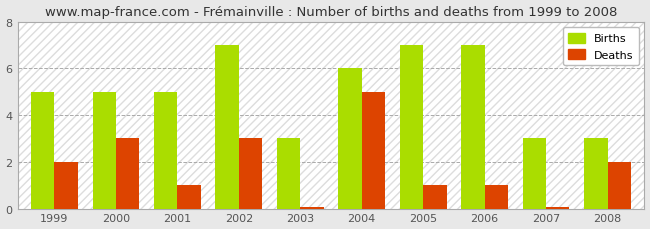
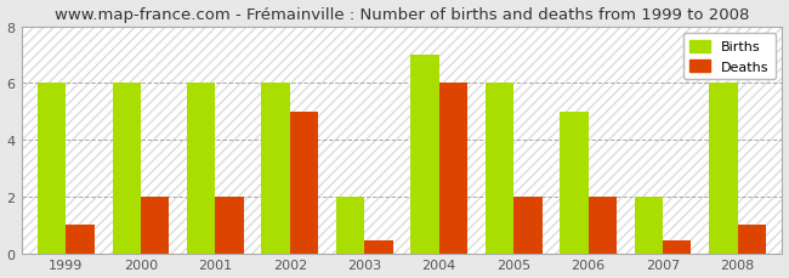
Births/1999: 5 -> 6
Deaths/1999: 2.00 -> 1.00
Births/2000: 5 -> 6
Deaths/2000: 3.00 -> 2.00
Births/2001: 5 -> 6
Deaths/2001: 1.00 -> 2.00
Births/2002: 7 -> 6
Deaths/2002: 3.00 -> 5.00
Births/2003: 3 -> 2
Deaths/2003: 0.08 -> 0.45
Births/2004: 6 -> 7
Deaths/2004: 5.00 -> 6.00
Births/2005: 7 -> 6
Deaths/2005: 1.00 -> 2.00
Births/2006: 7 -> 5
Deaths/2006: 1.00 -> 2.00
Births/2007: 3 -> 2
Deaths/2007: 0.08 -> 0.45
Births/2008: 3 -> 6
Deaths/2008: 2.00 -> 1.00
